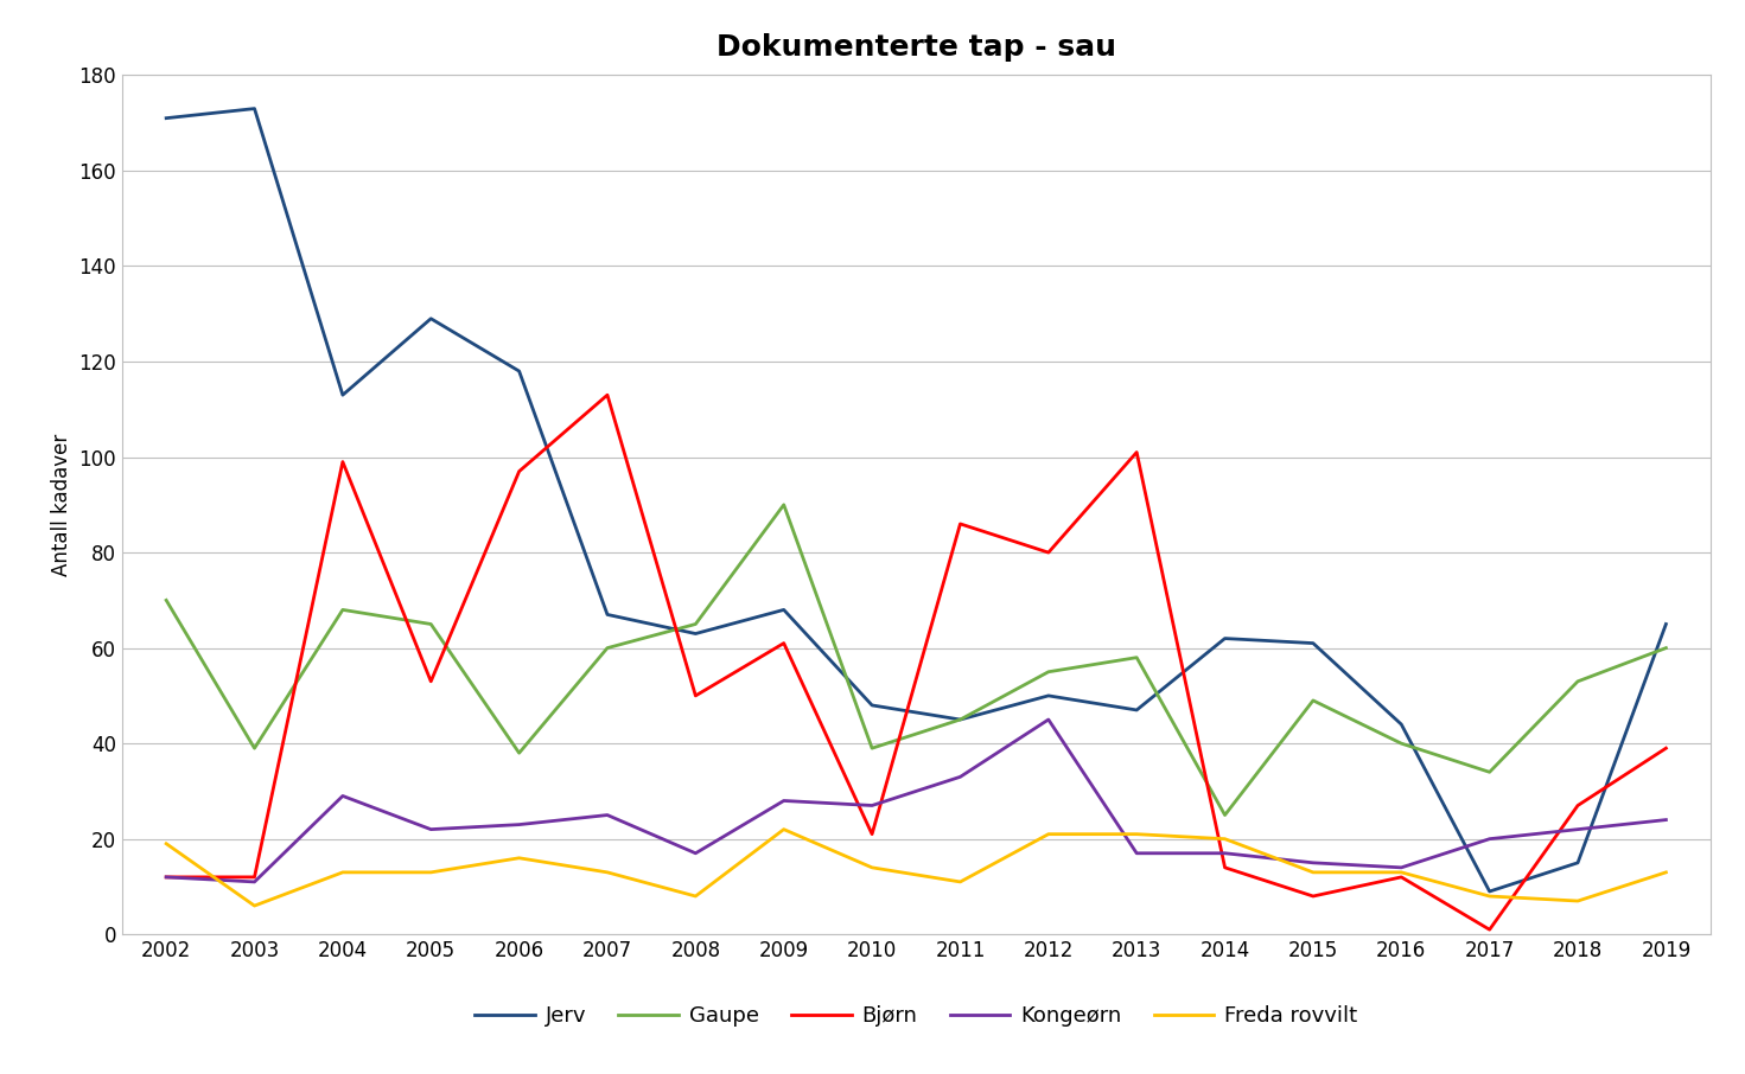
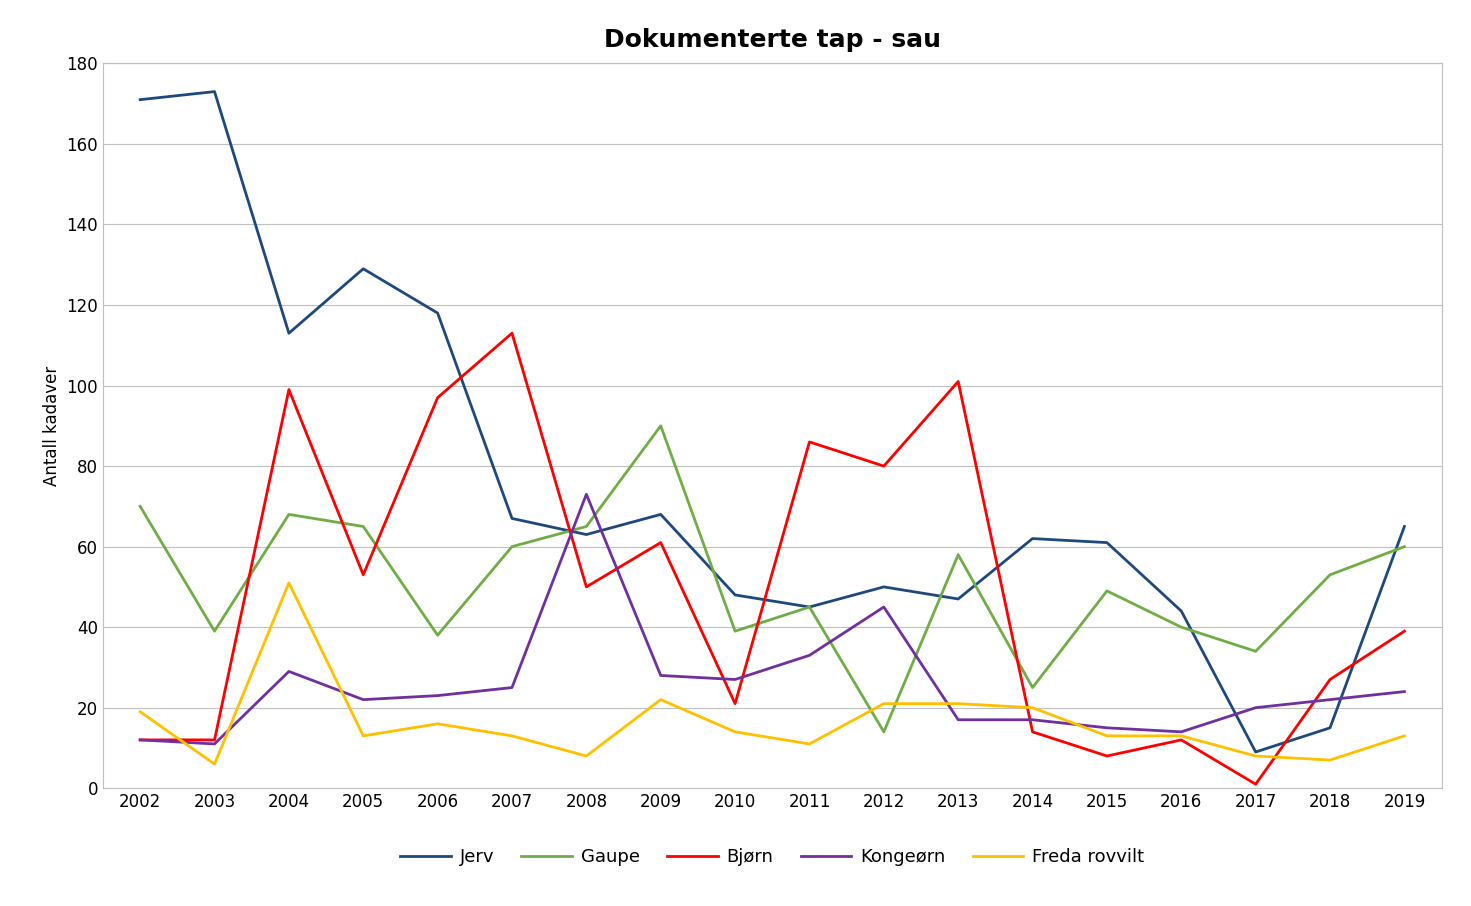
Freda rovvilt/2004: 13 -> 51
Kongeørn/2008: 17 -> 73
Gaupe/2012: 55 -> 14
